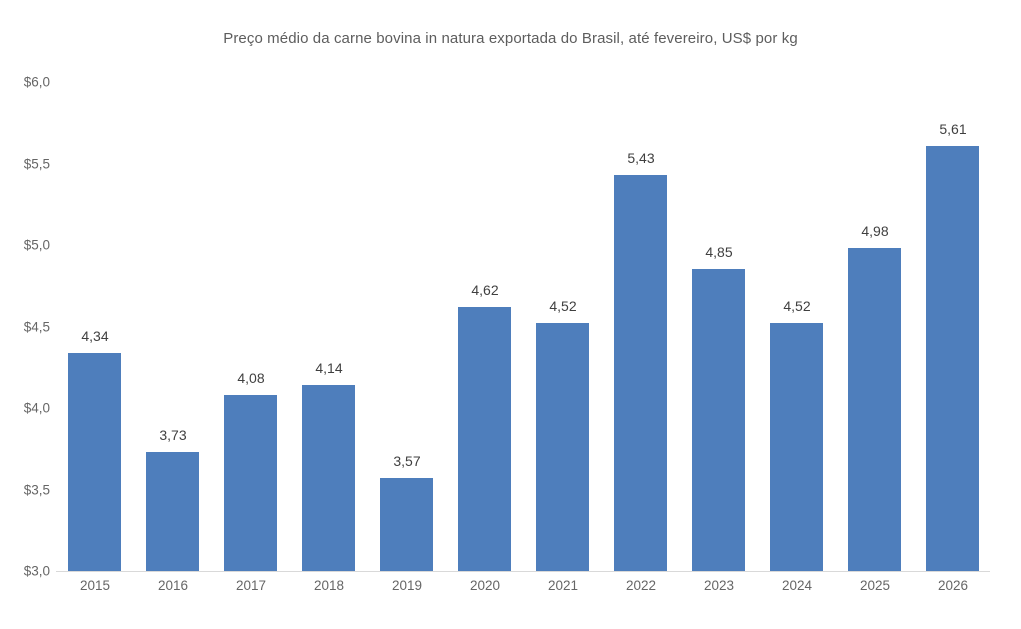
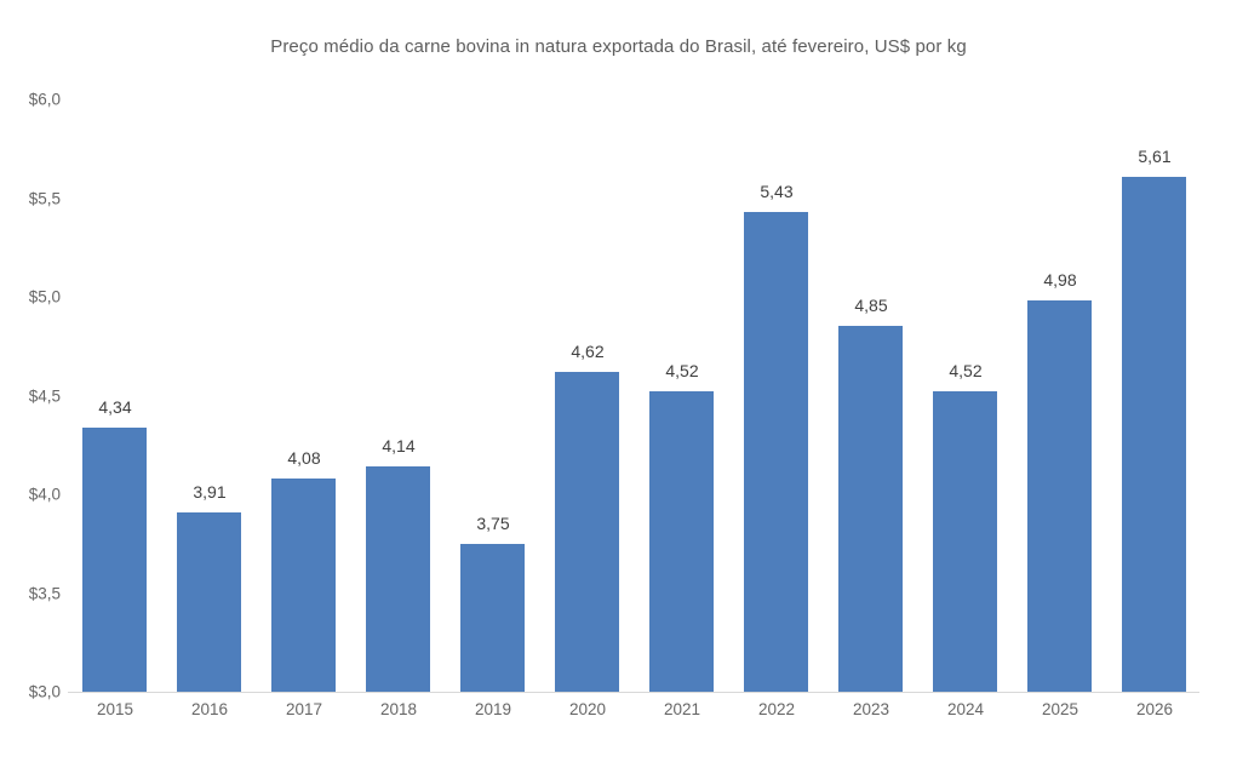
2016: 3,73 -> 3,91
2019: 3,57 -> 3,75
